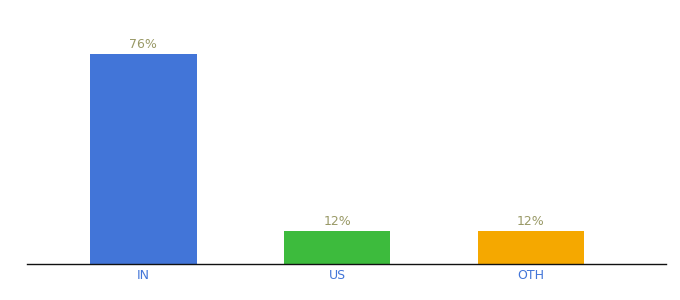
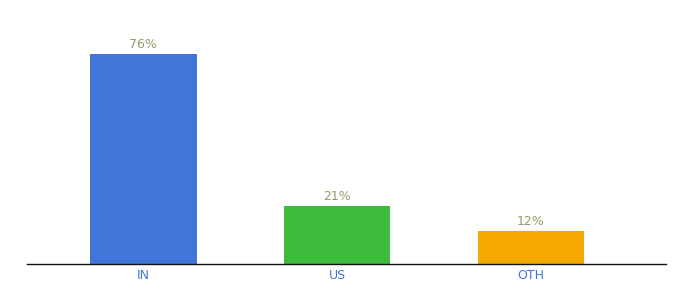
US: 12% -> 21%
